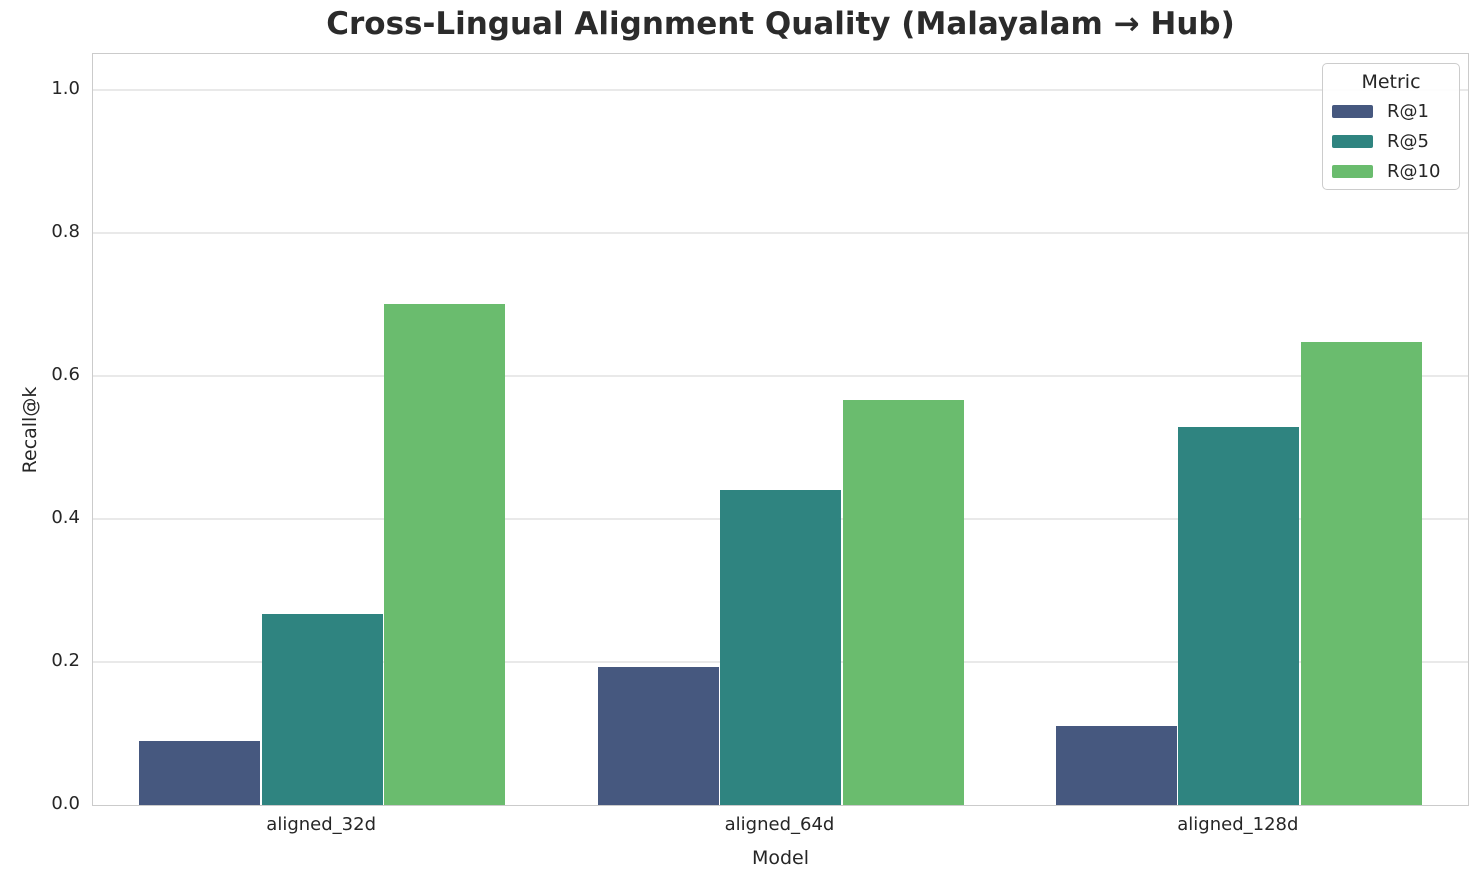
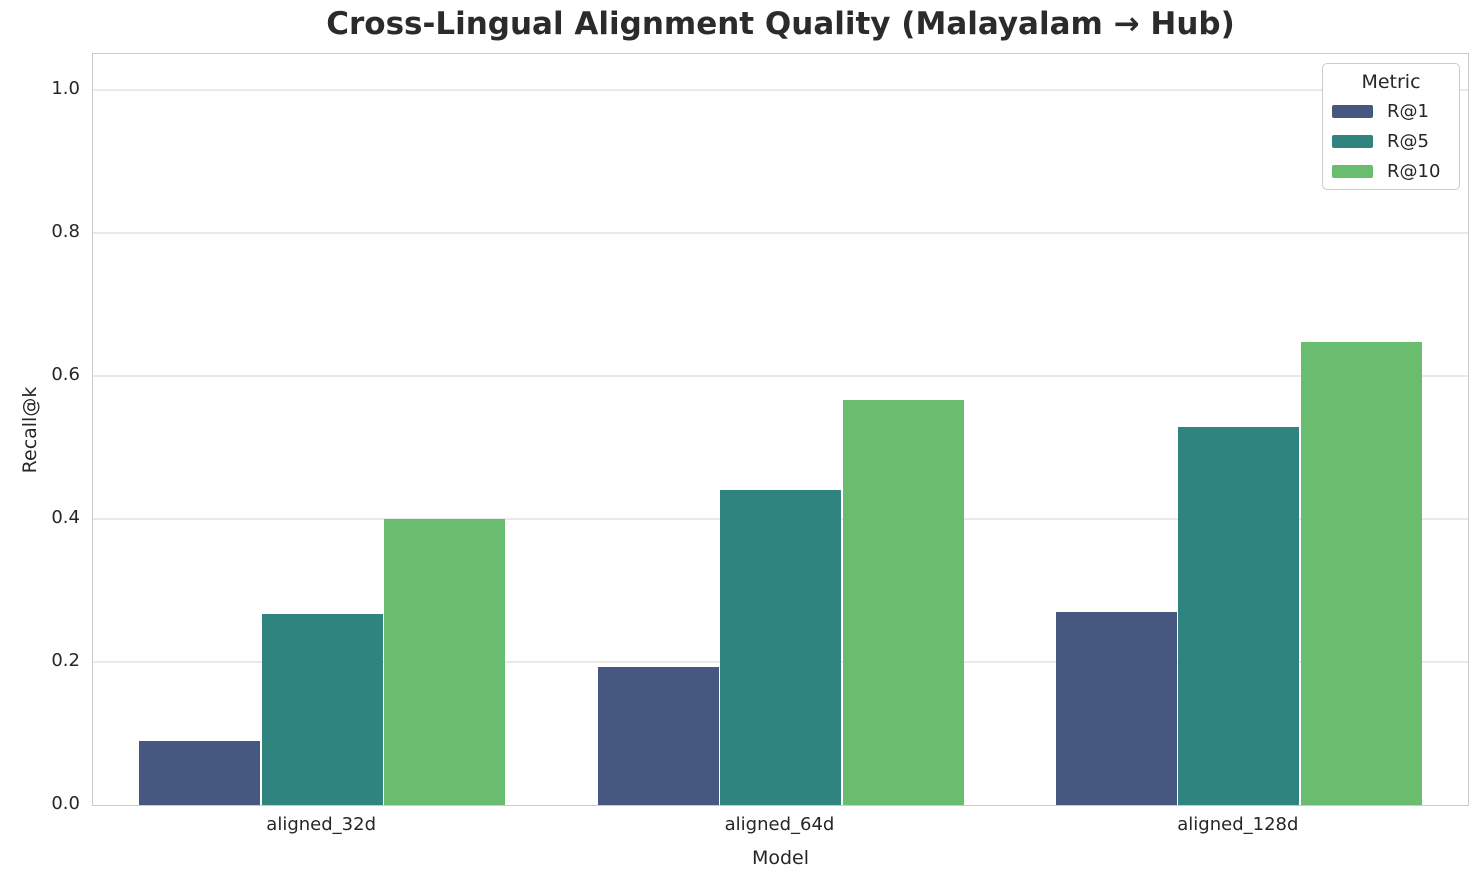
R@10/aligned_32d: 0.70 -> 0.40
R@1/aligned_128d: 0.11 -> 0.27
